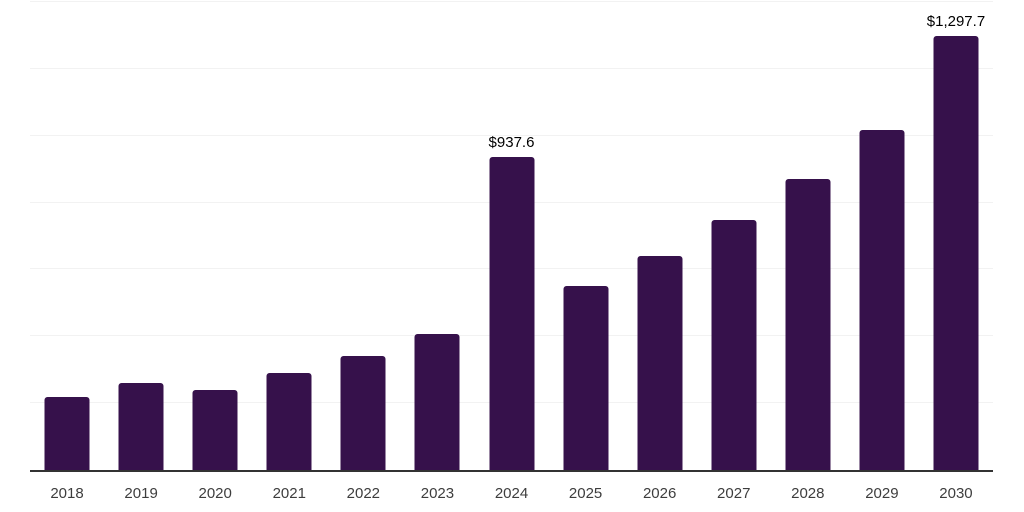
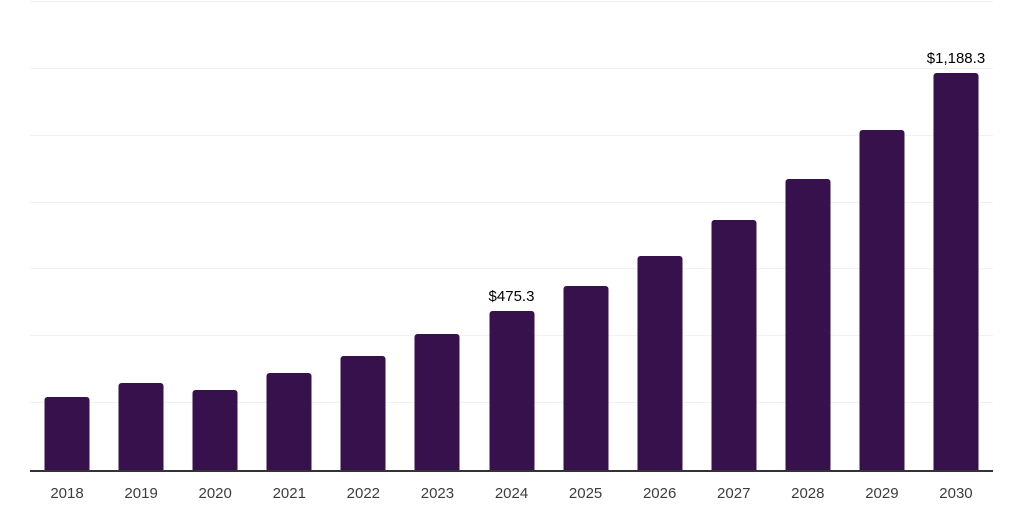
2024: $937.6 -> $475.3
2030: $1,297.7 -> $1,188.3
